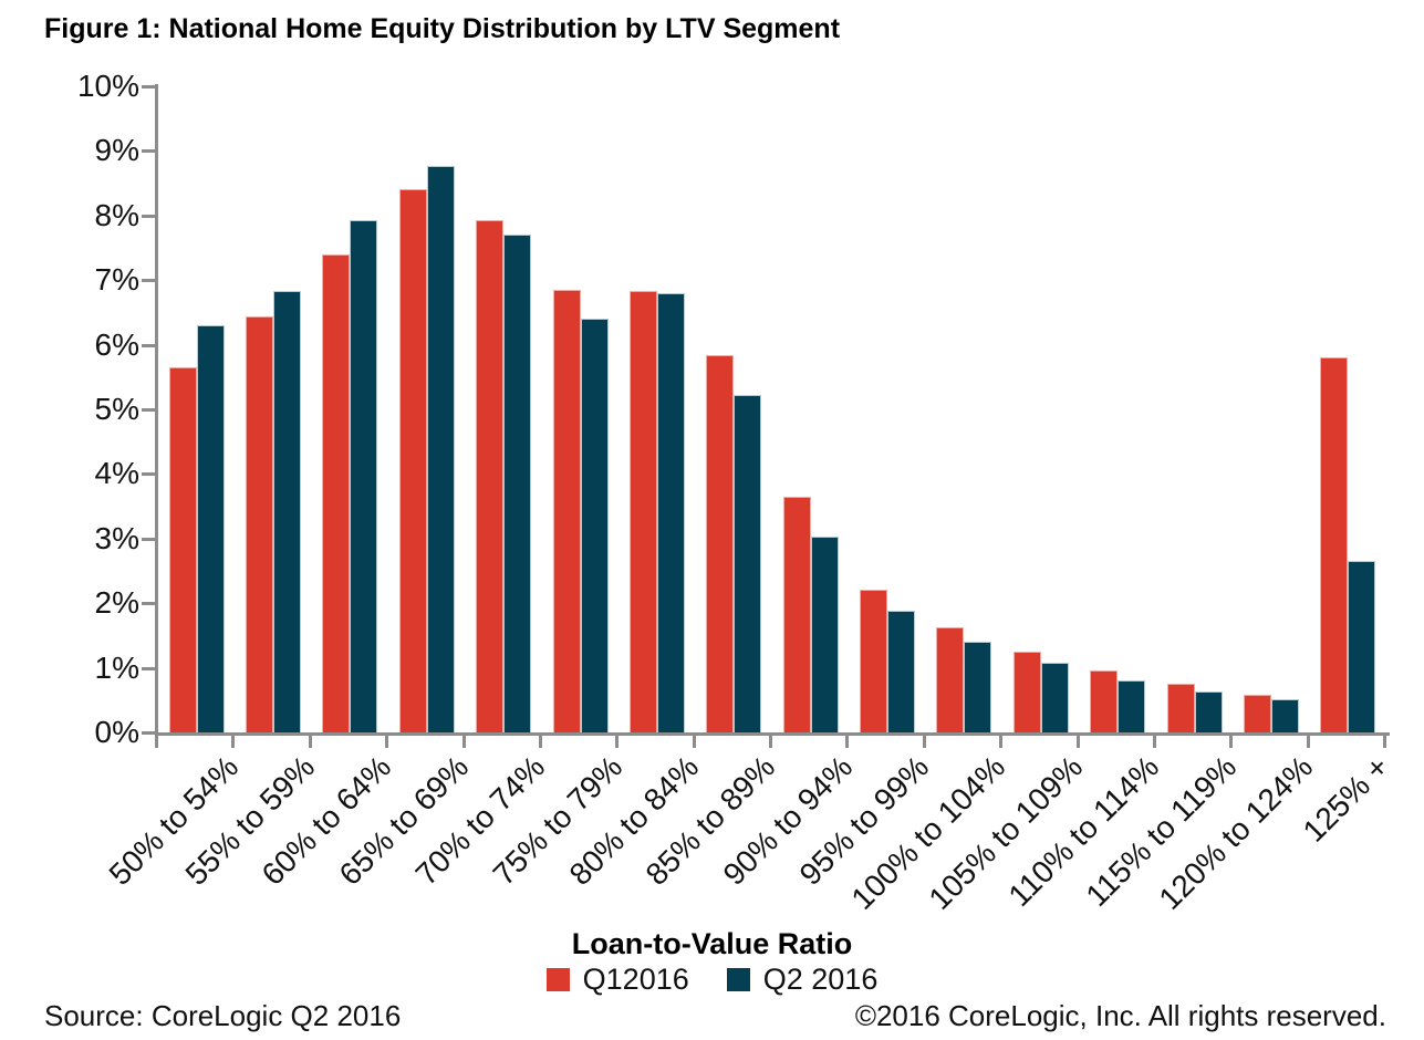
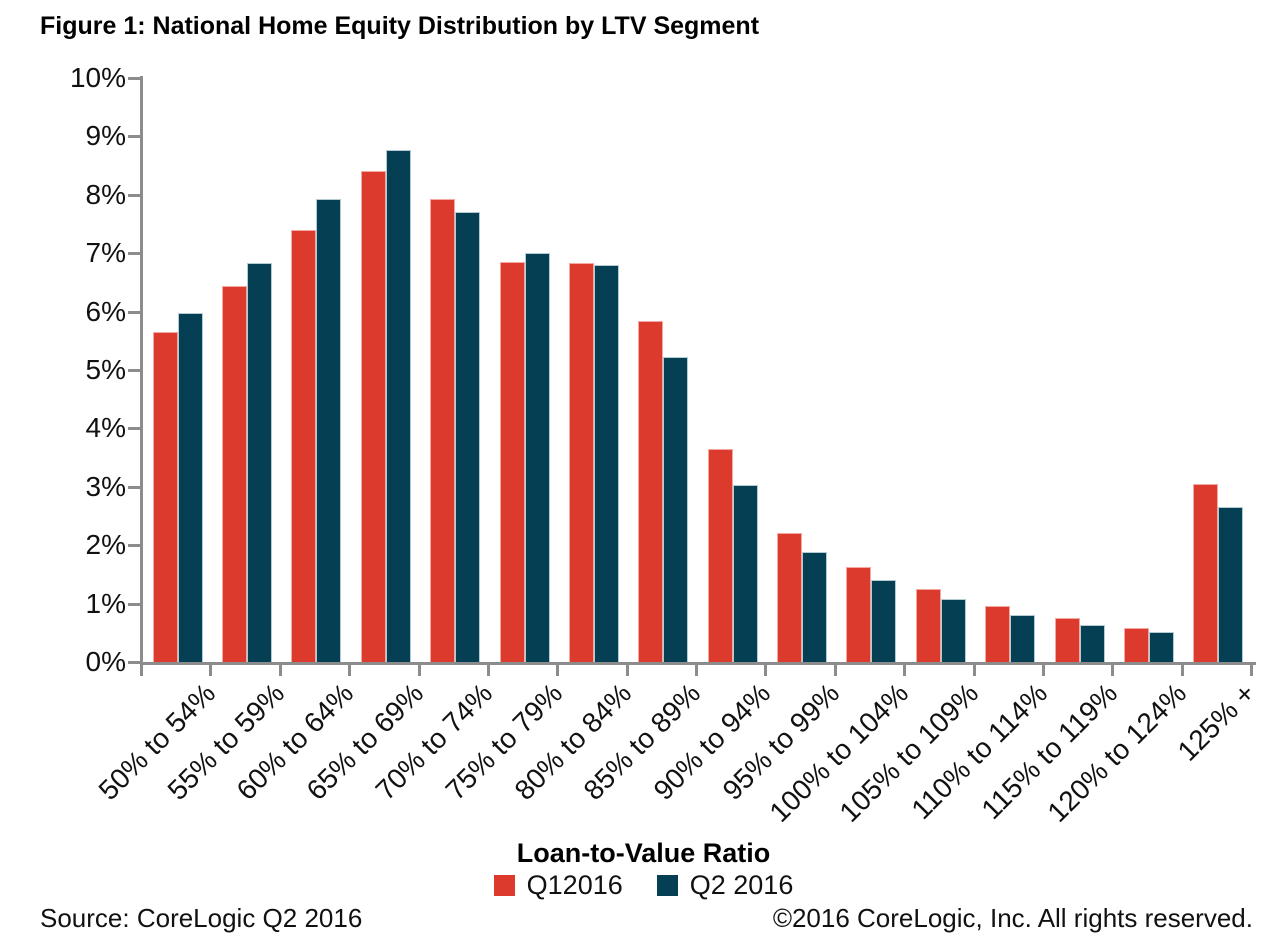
Q2 2016/50% to 54%: 6.3% -> 6.0%
Q2 2016/75% to 79%: 6.4% -> 7.0%
Q12016/125% +: 5.8% -> 3.0%
